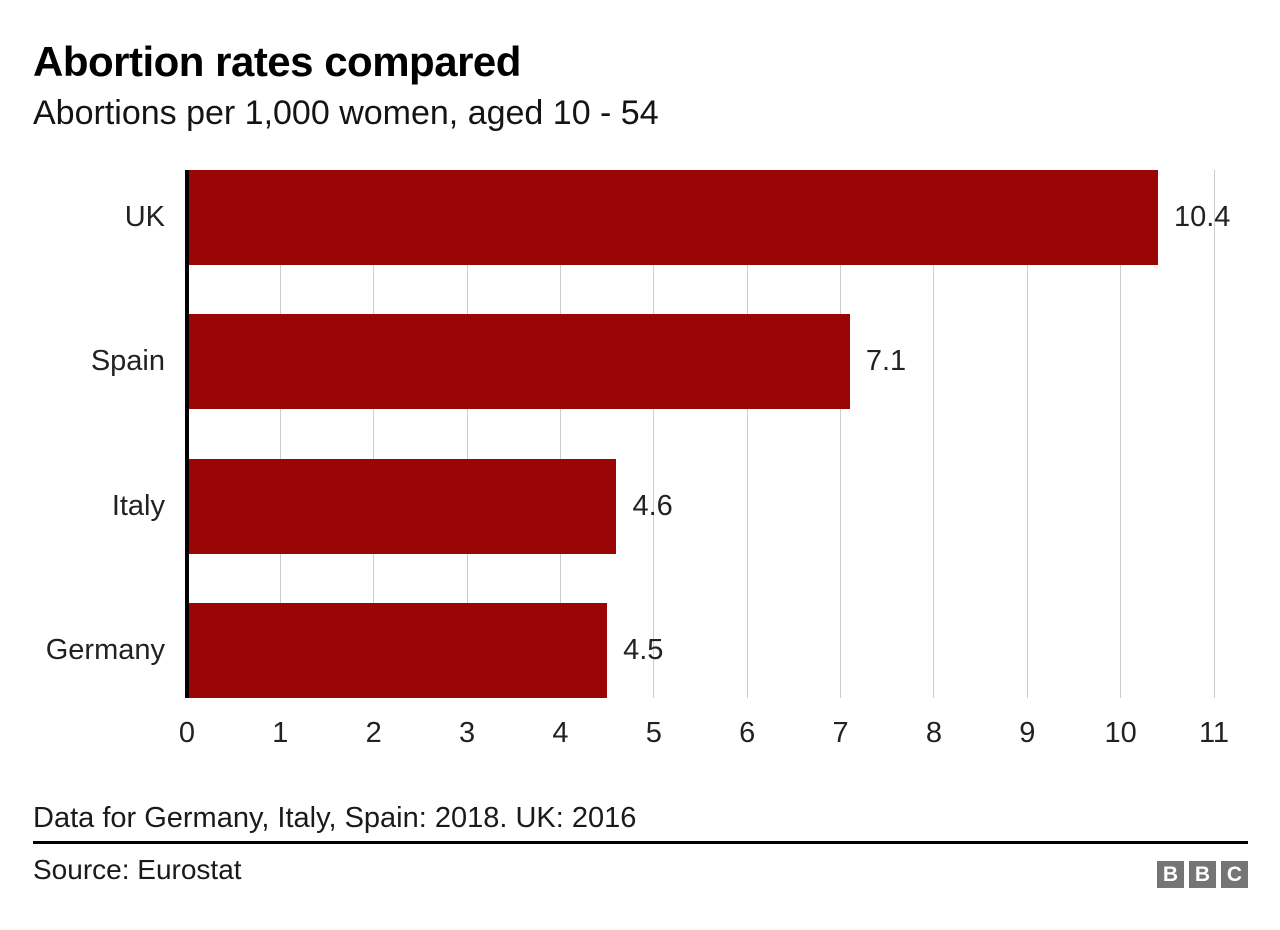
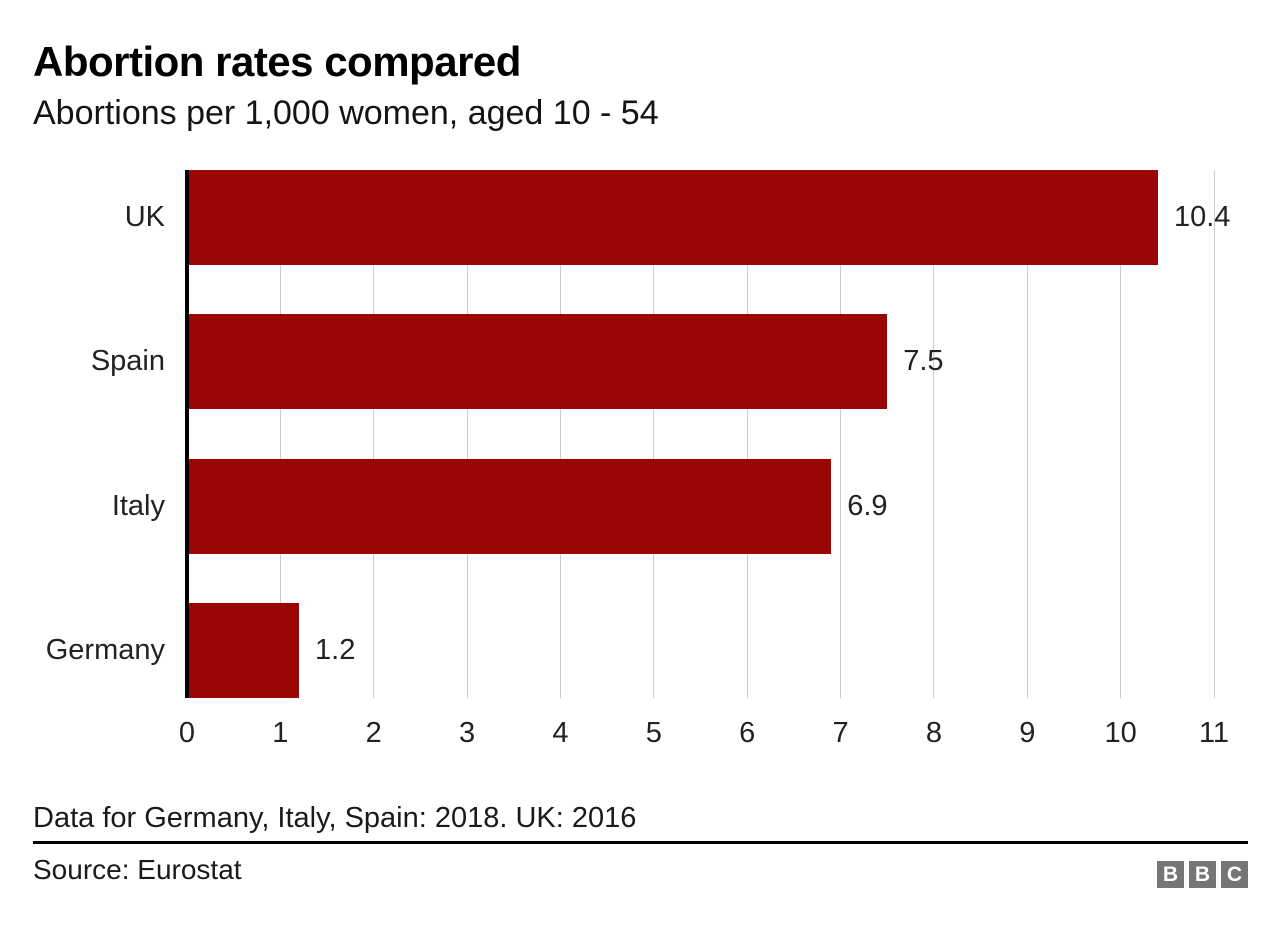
Spain: 7.1 -> 7.5
Italy: 4.6 -> 6.9
Germany: 4.5 -> 1.2
